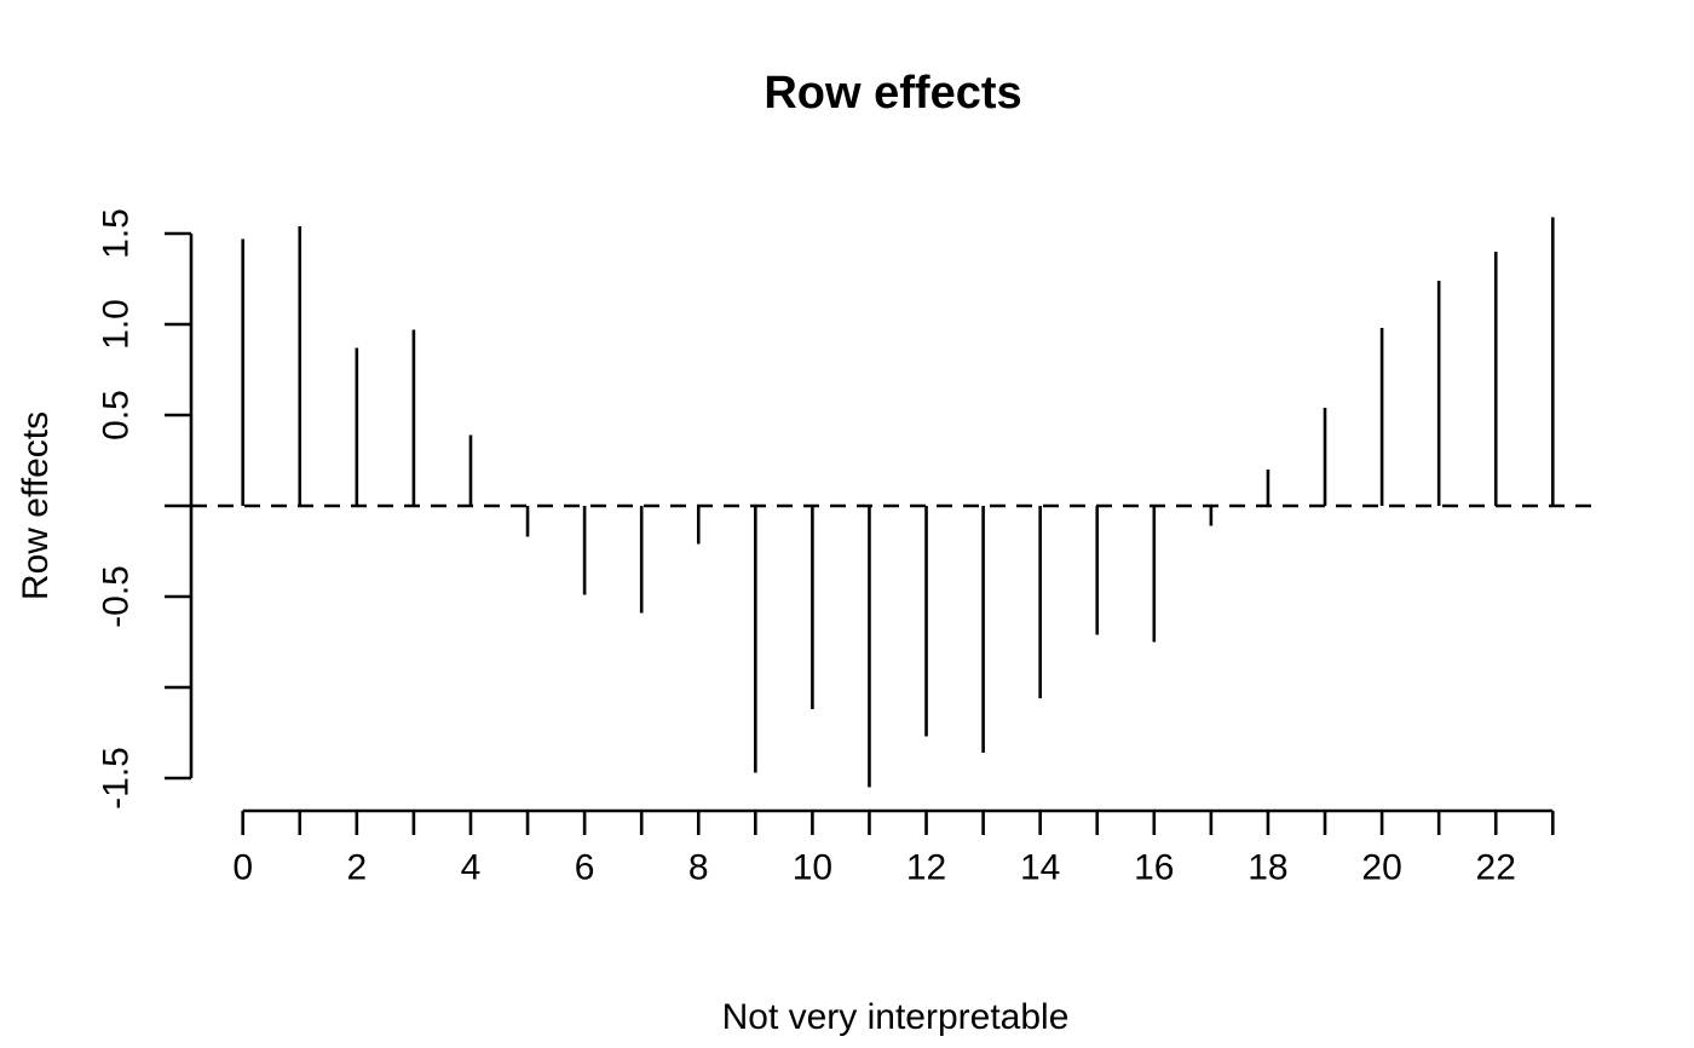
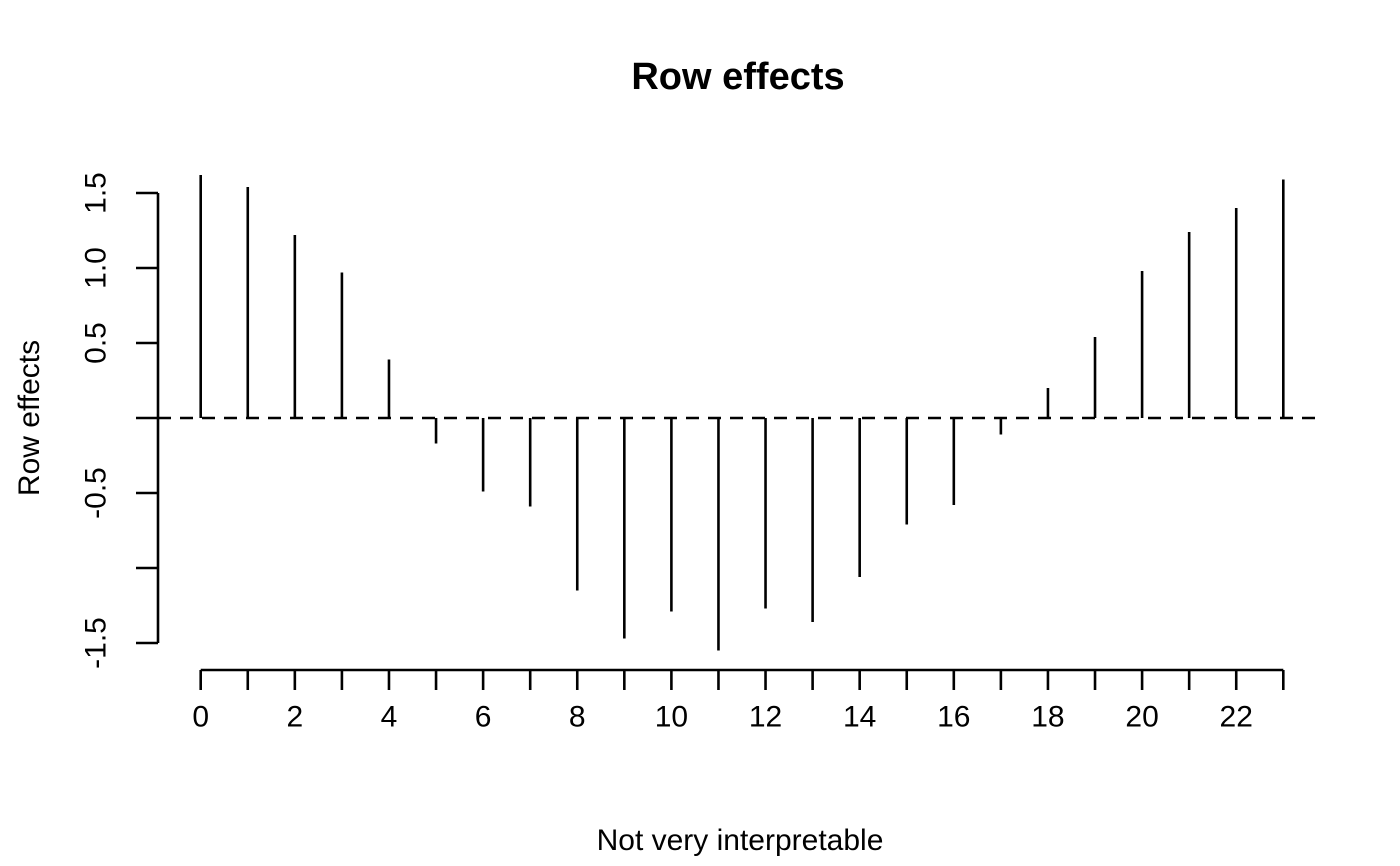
0: 1.47 -> 1.62
2: 0.87 -> 1.22
8: -0.21 -> -1.15
10: -1.12 -> -1.29
16: -0.75 -> -0.58
